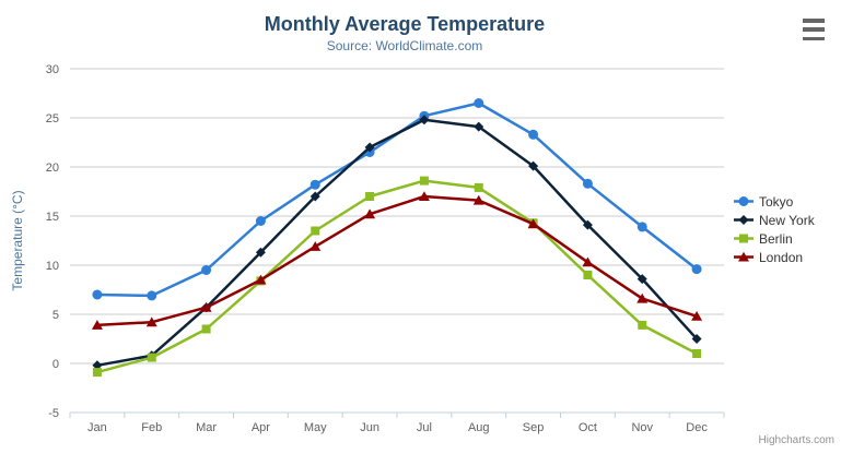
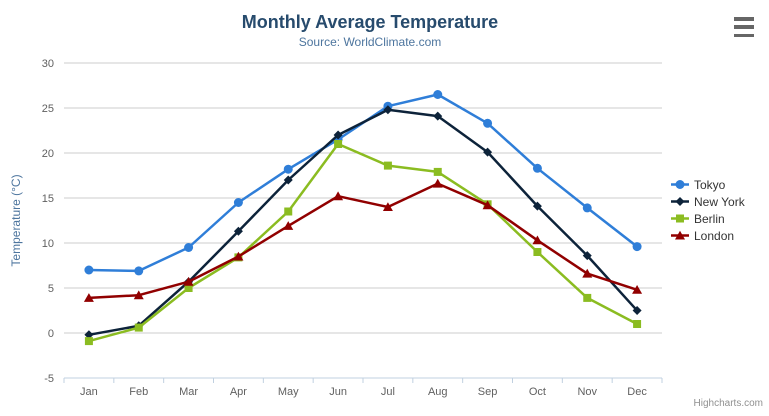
Berlin/Mar: 4 -> 5
Berlin/Jun: 17 -> 21
London/Jul: 17 -> 14
